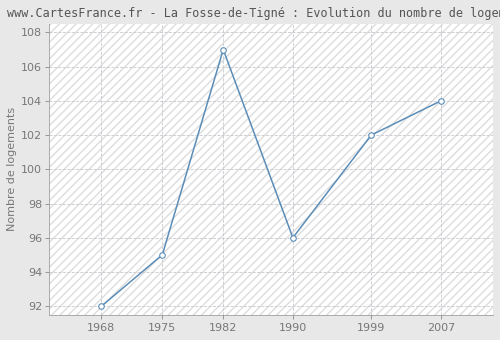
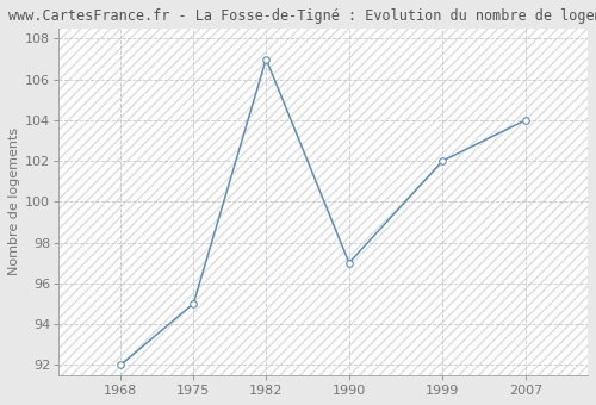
1990: 96 -> 97
